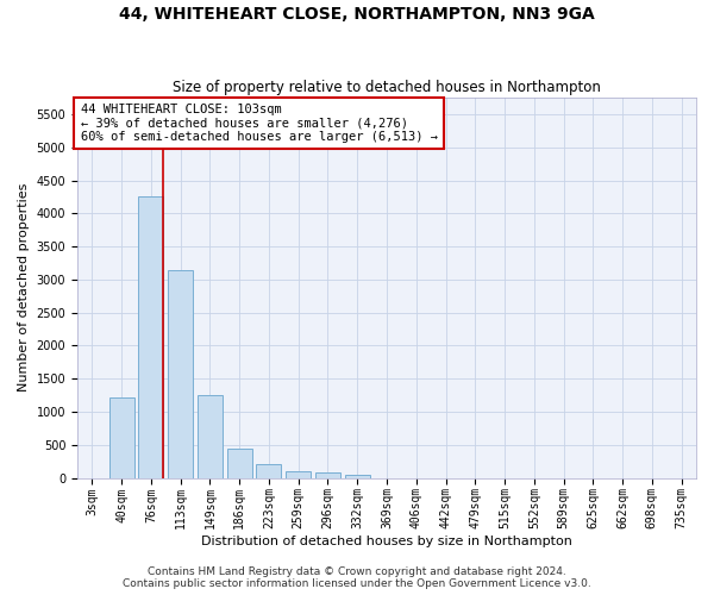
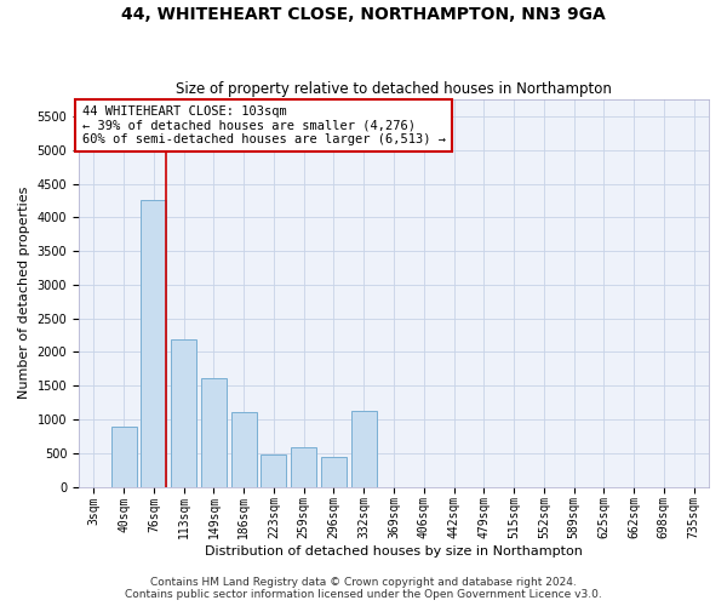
40sqm: 1220 -> 900
113sqm: 3150 -> 2180
149sqm: 1250 -> 1620
186sqm: 450 -> 1100
223sqm: 200 -> 480
259sqm: 100 -> 580
296sqm: 80 -> 440
332sqm: 50 -> 1120
